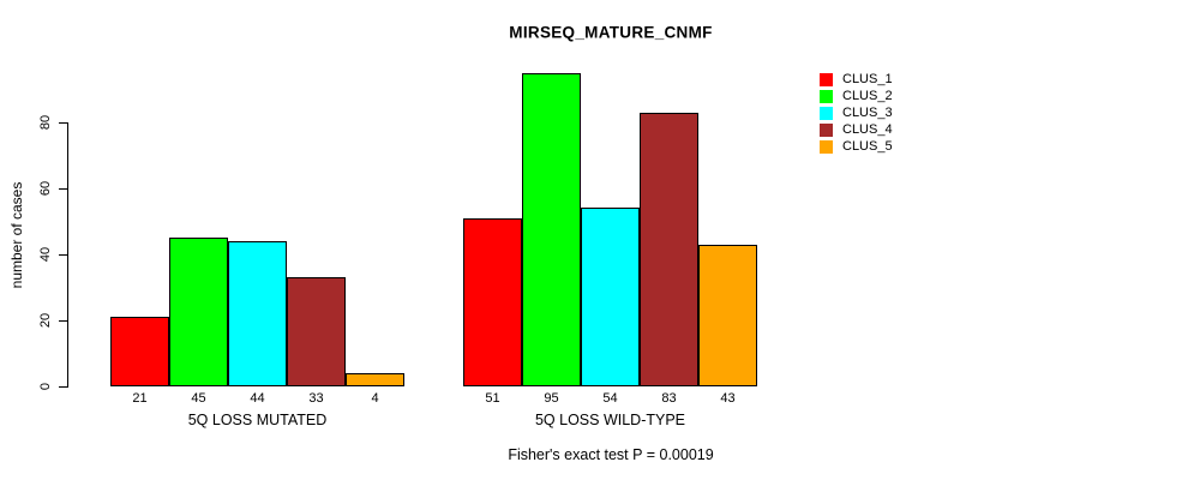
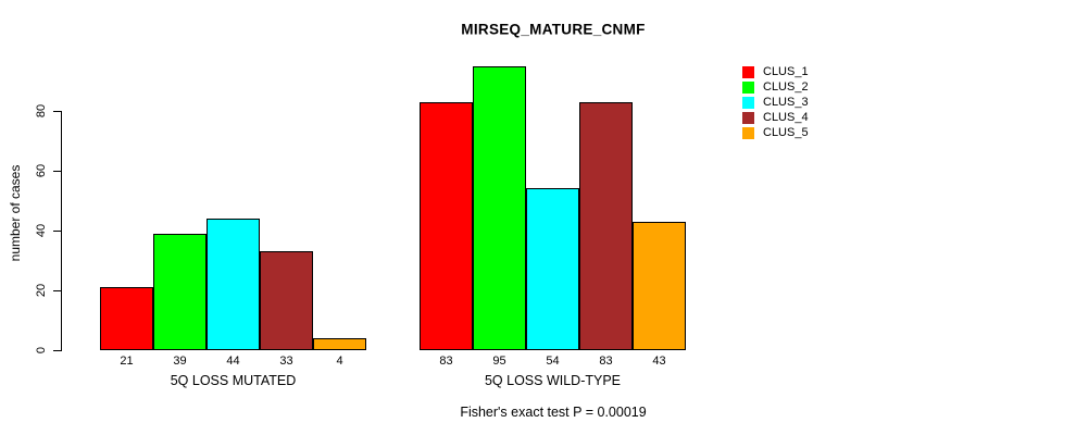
CLUS_2/5Q LOSS MUTATED: 45 -> 39
CLUS_1/5Q LOSS WILD-TYPE: 51 -> 83
